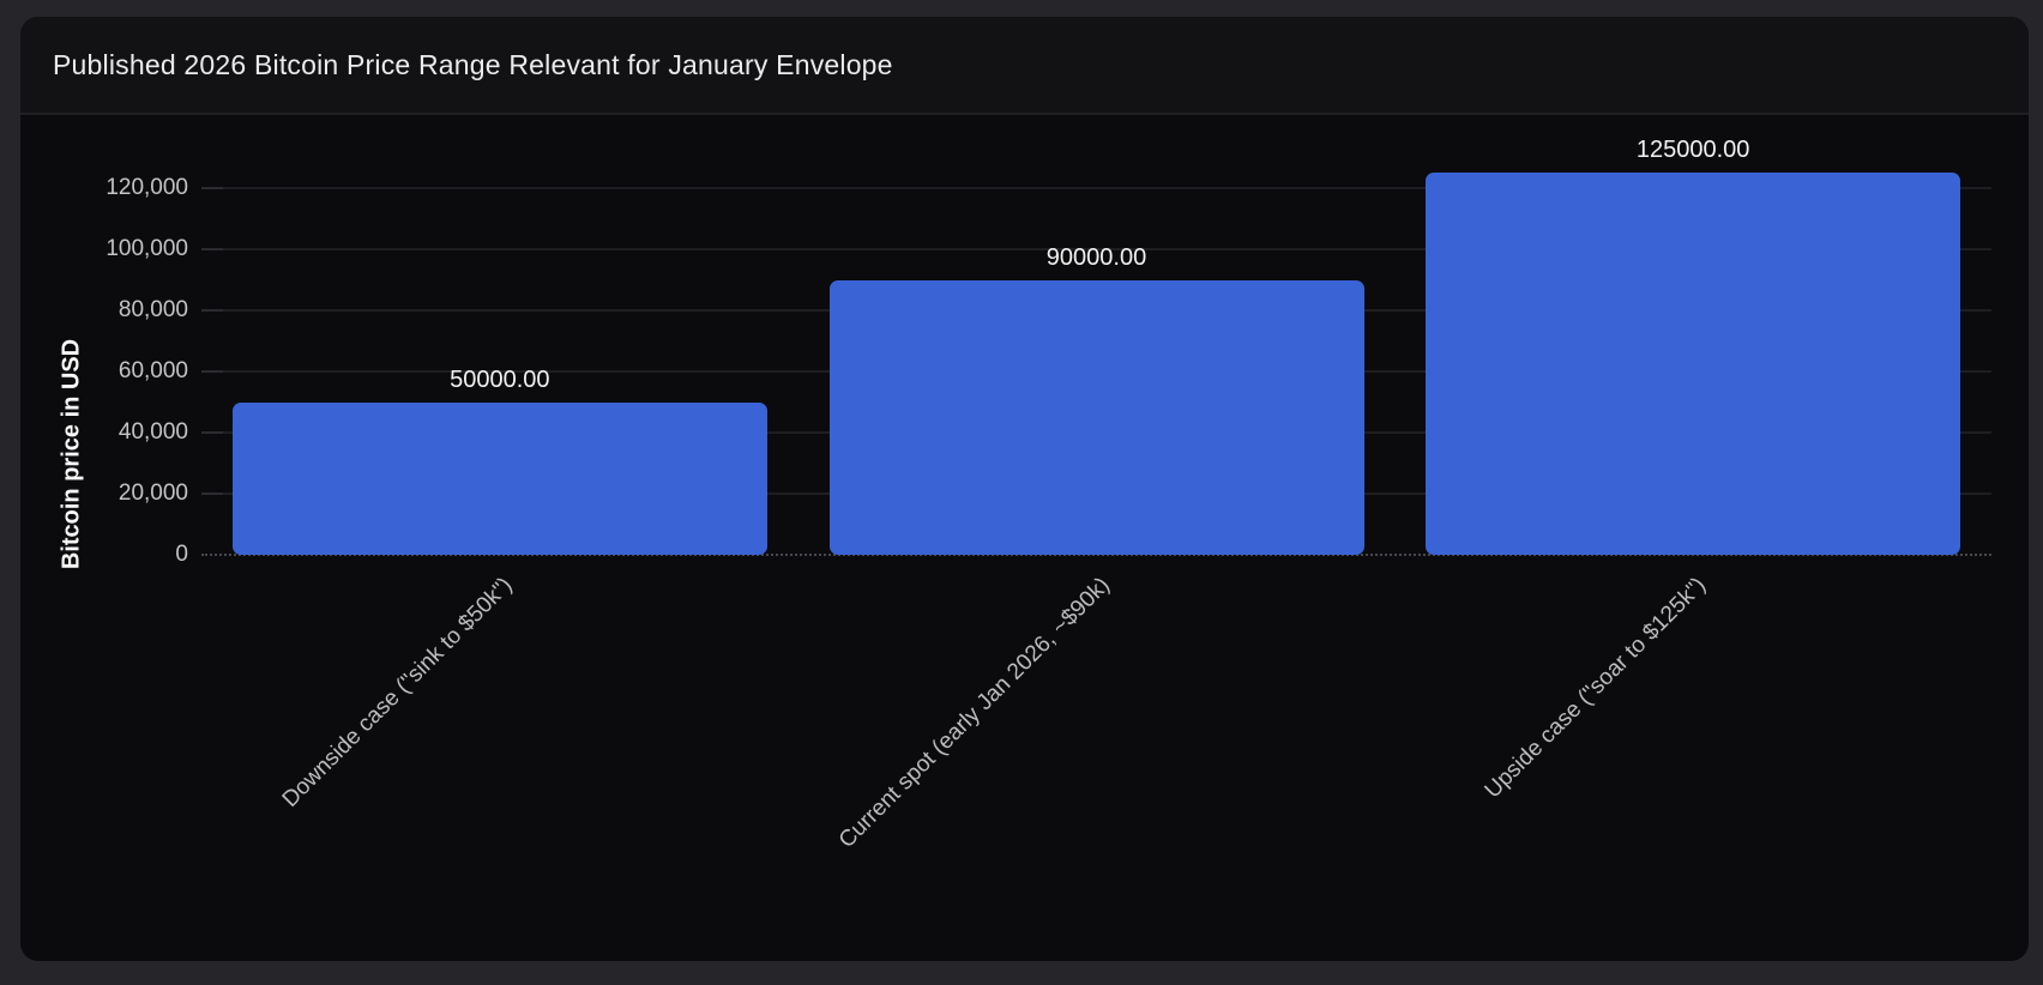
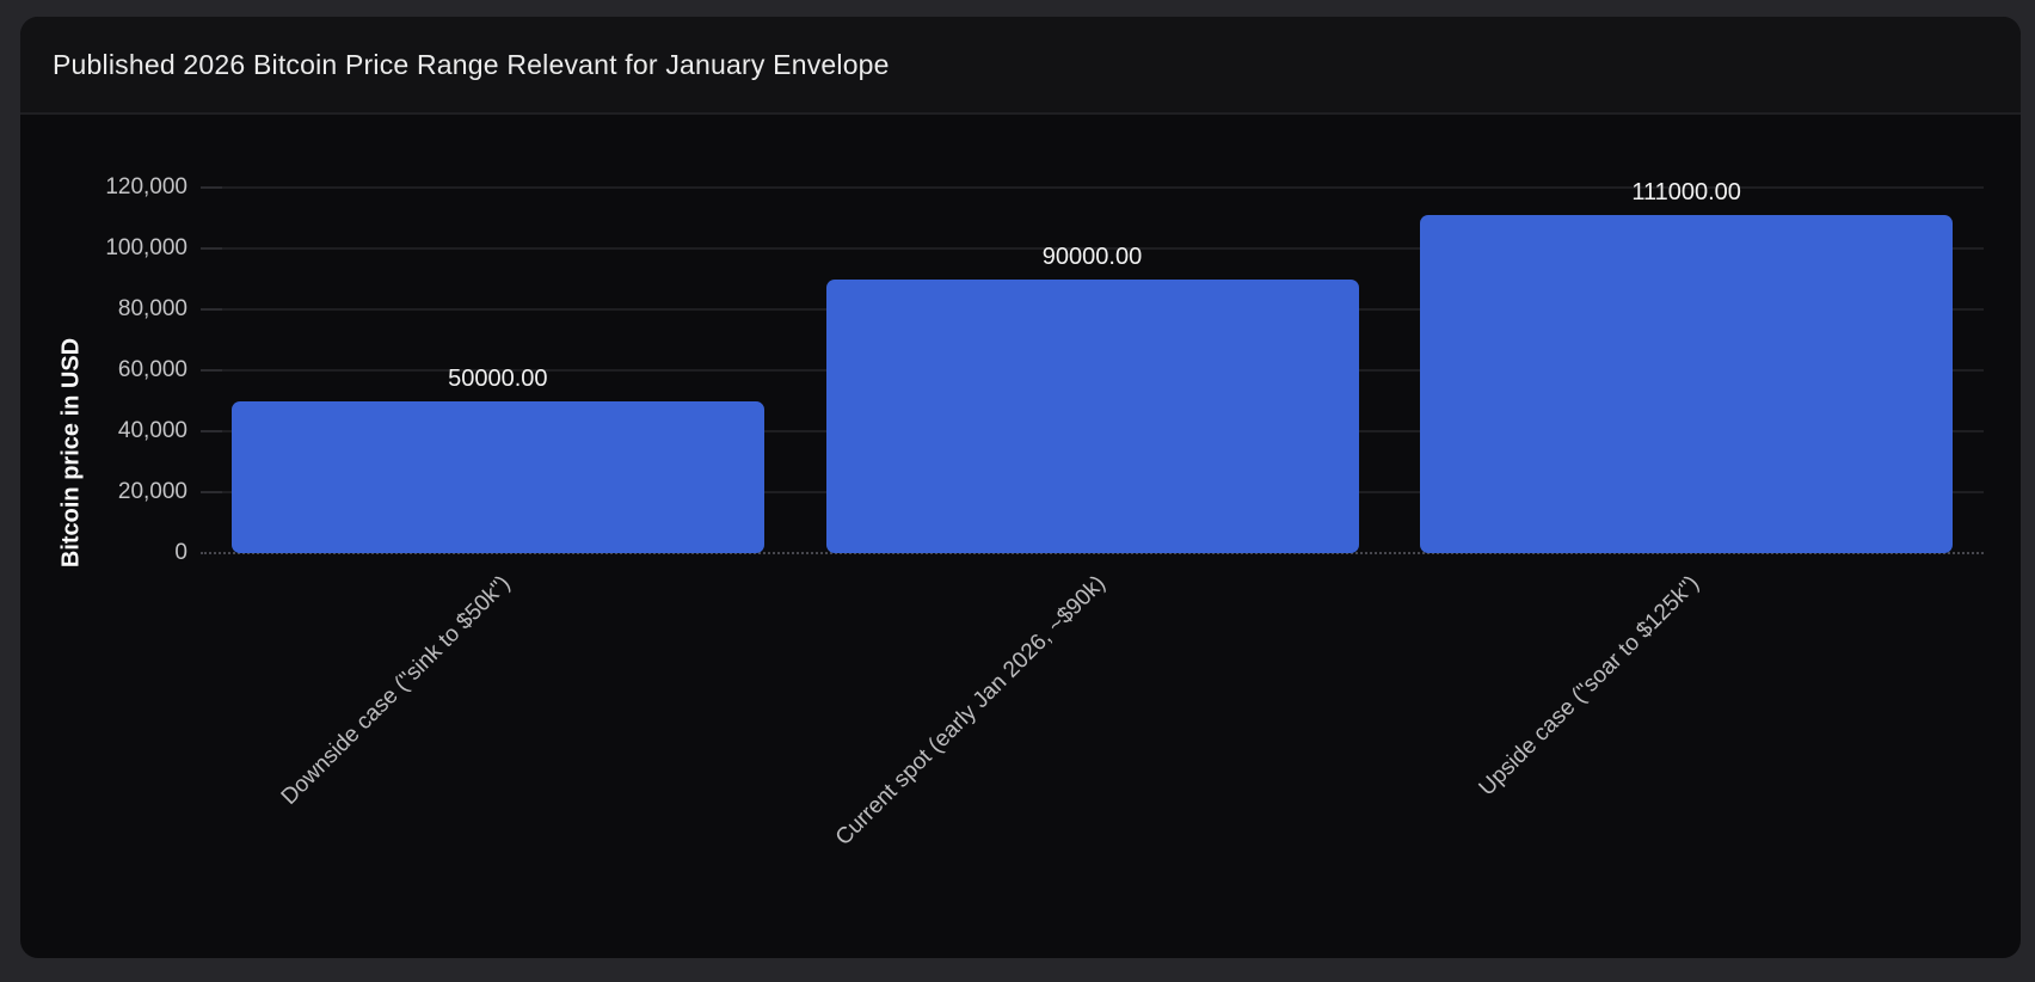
Upside case ("soar to $125k"): 125000.00 -> 111000.00
